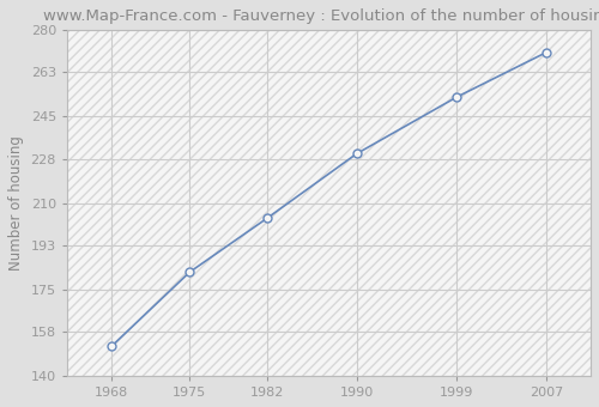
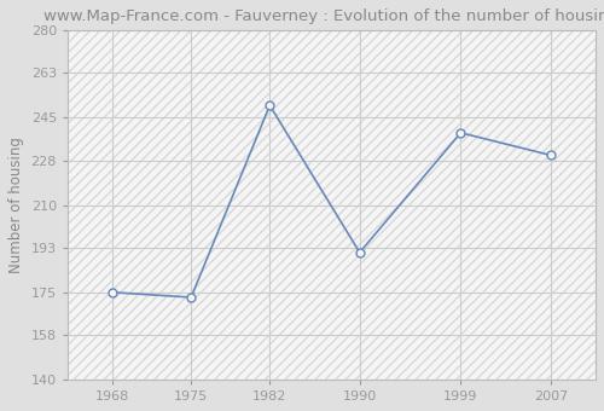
1968: 152 -> 175
1975: 182 -> 173
1982: 204 -> 250
1990: 230 -> 191
1999: 253 -> 239
2007: 271 -> 230
